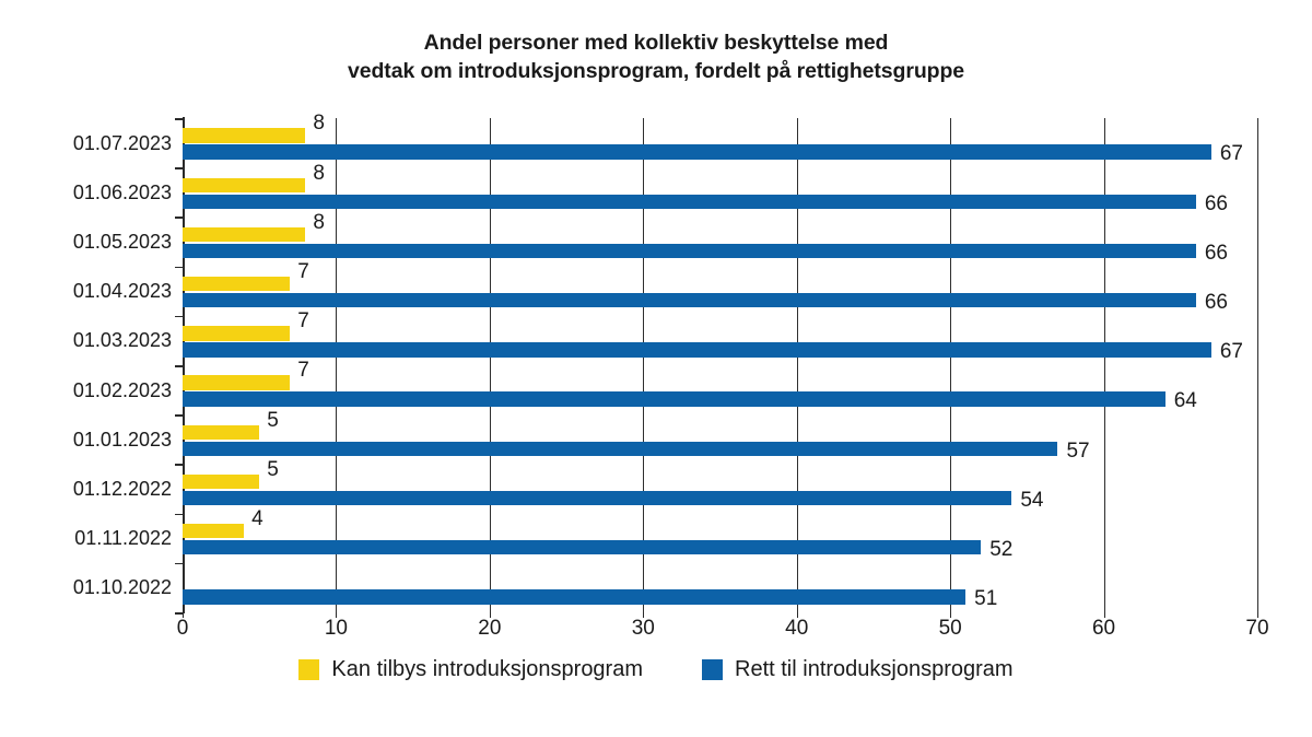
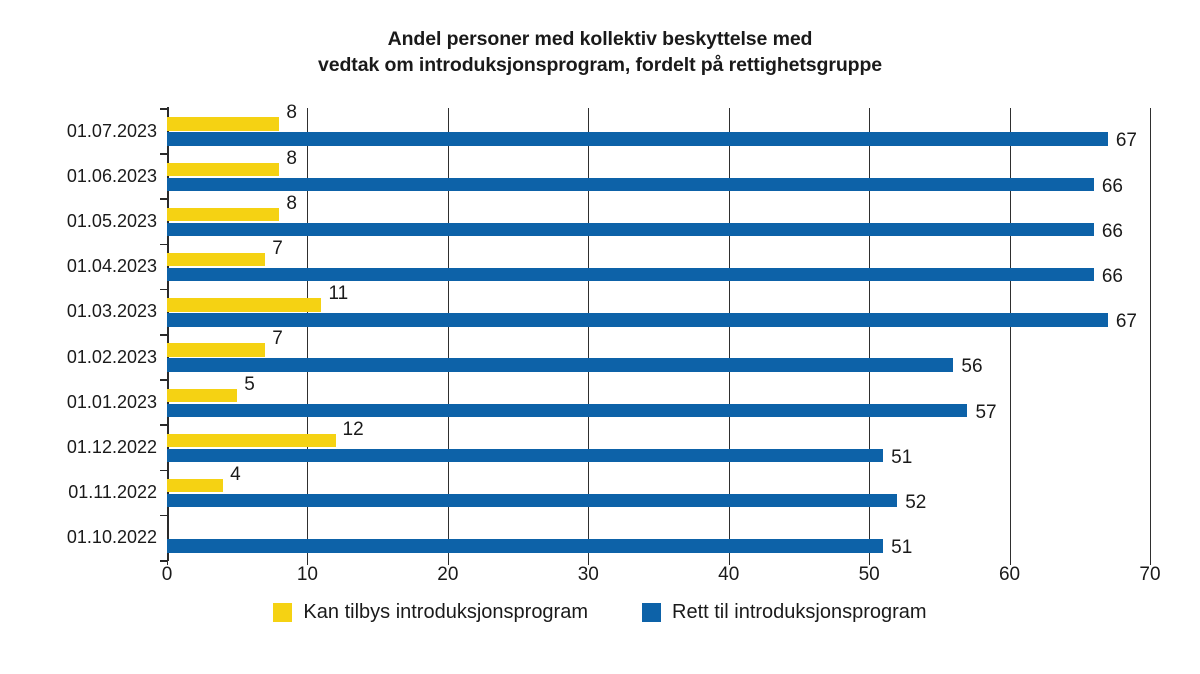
Kan tilbys introduksjonsprogram/01.03.2023: 7 -> 11
Rett til introduksjonsprogram/01.02.2023: 64 -> 56
Kan tilbys introduksjonsprogram/01.12.2022: 5 -> 12
Rett til introduksjonsprogram/01.12.2022: 54 -> 51
